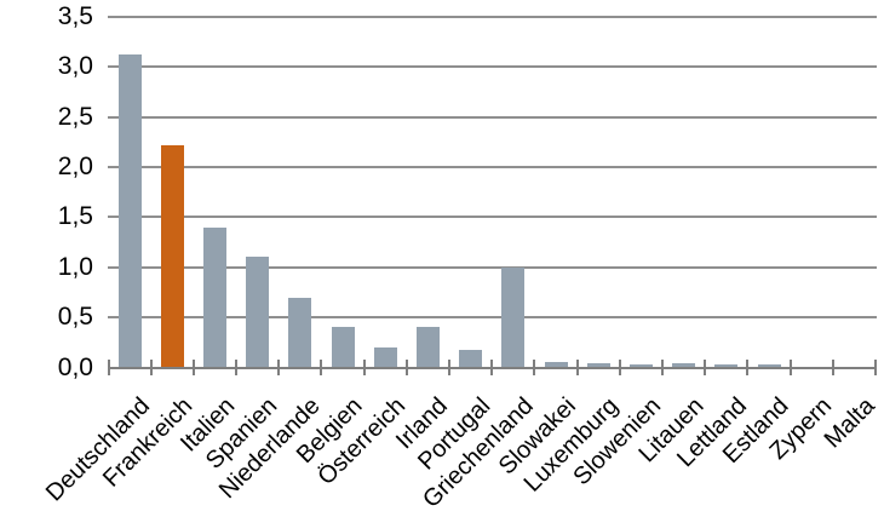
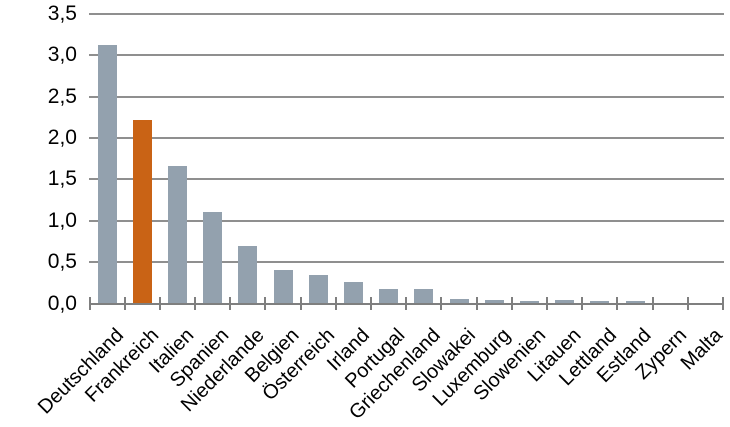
Italien: 1,4 -> 1,7
Österreich: 0,2 -> 0,3
Irland: 0,4 -> 0,3
Griechenland: 1,0 -> 0,2
